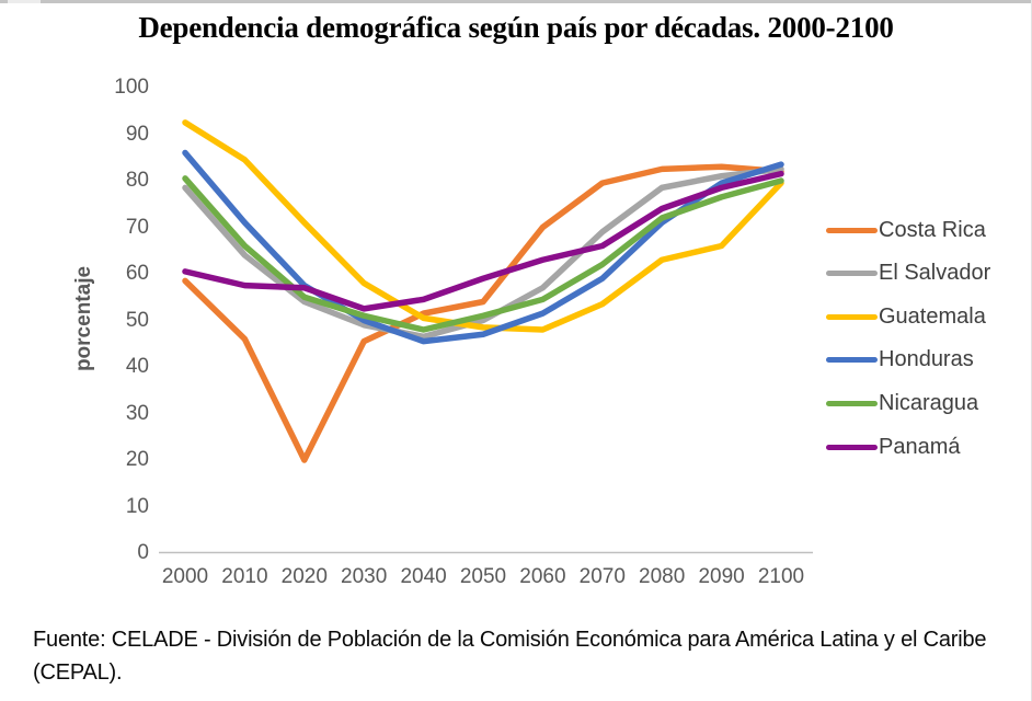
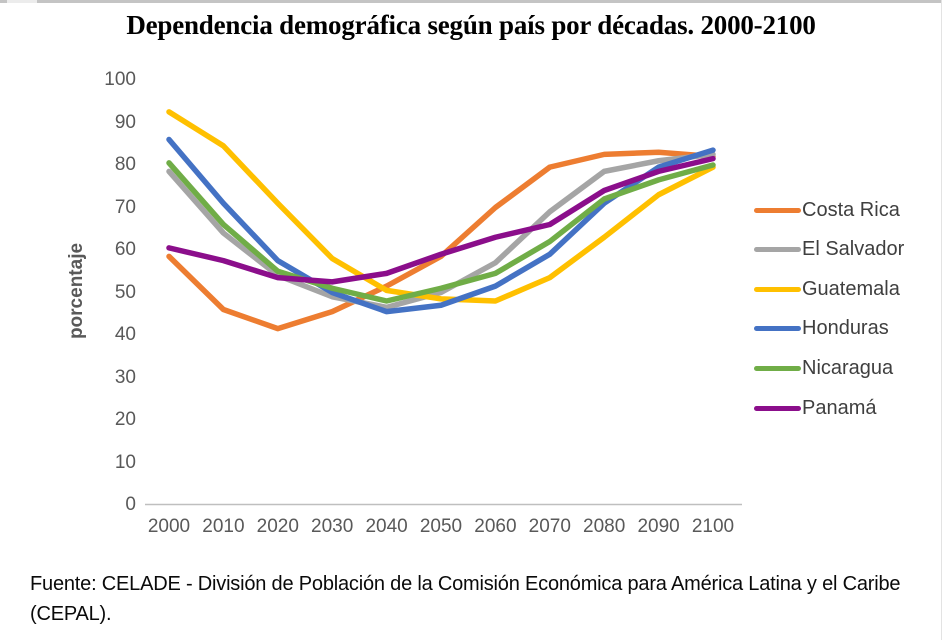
Costa Rica/2020: 20 -> 42
Panamá/2020: 57 -> 54
Costa Rica/2050: 54 -> 58
Guatemala/2090: 66 -> 73
